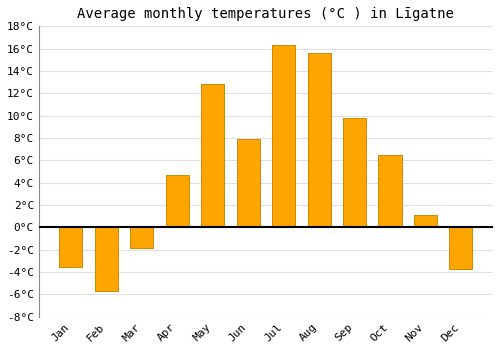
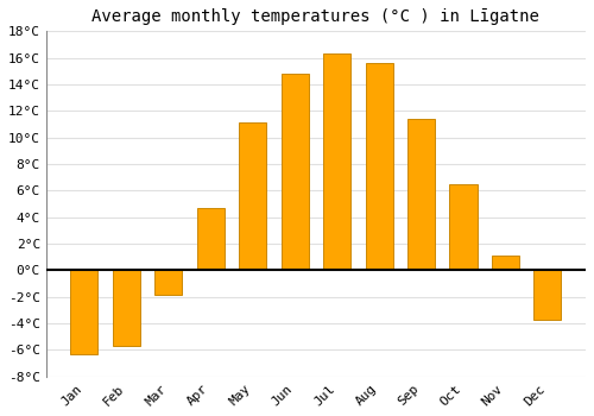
Jan: -3.5°C -> -6.3°C
May: 12.8°C -> 11.1°C
Jun: 7.9°C -> 14.8°C
Sep: 9.8°C -> 11.4°C
